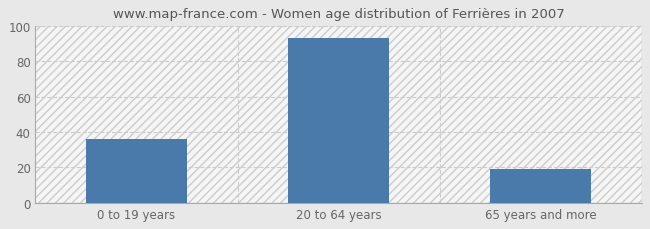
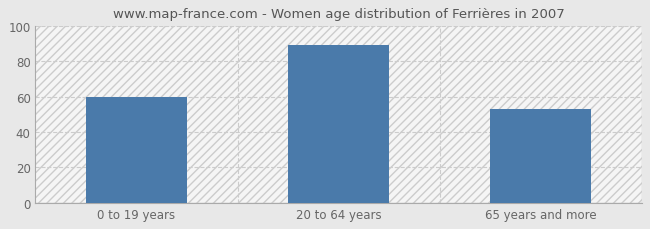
0 to 19 years: 36 -> 60
20 to 64 years: 93 -> 89
65 years and more: 19 -> 53
